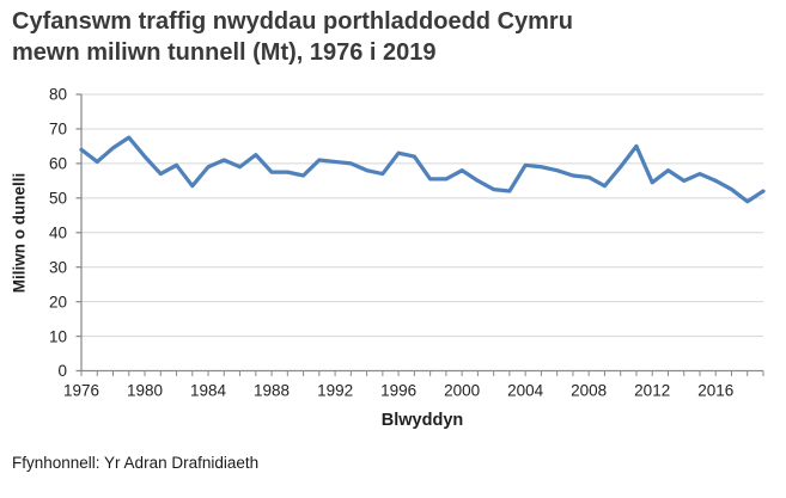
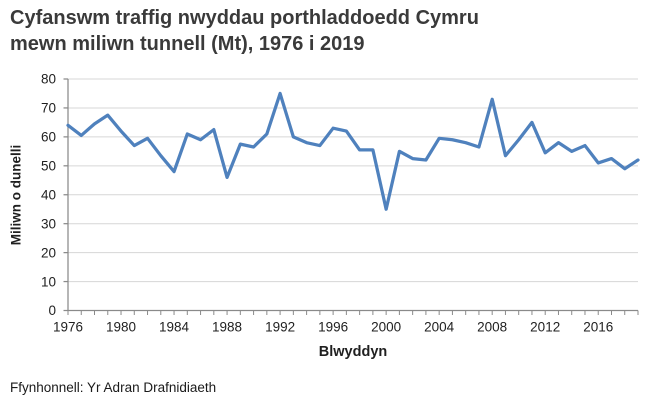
1984: 59 -> 48
1988: 58 -> 46
1992: 60 -> 75
2000: 58 -> 35
2008: 56 -> 73
2016: 55 -> 51
